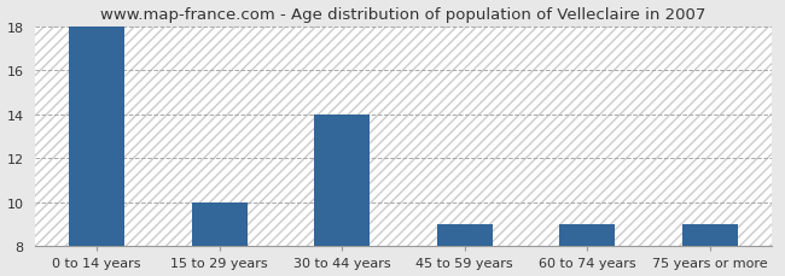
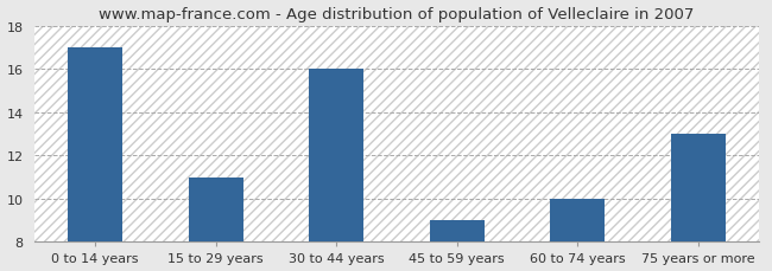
0 to 14 years: 18 -> 17
15 to 29 years: 10 -> 11
30 to 44 years: 14 -> 16
60 to 74 years: 9 -> 10
75 years or more: 9 -> 13
